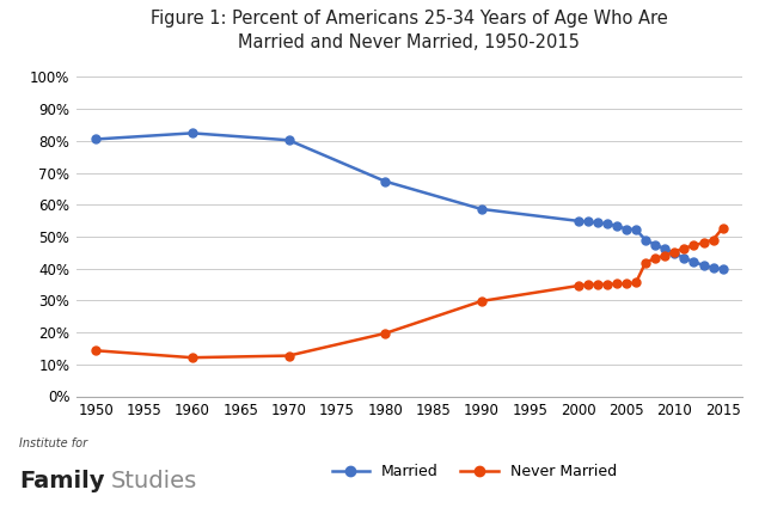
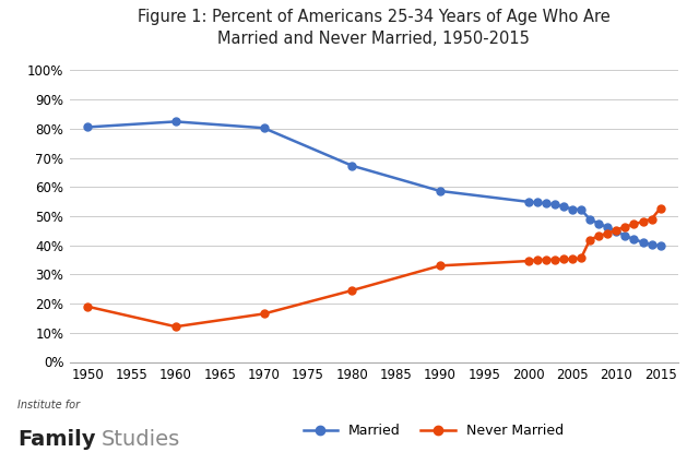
Never Married/1950: 14.3% -> 19.0%
Never Married/1970: 12.7% -> 16.5%
Never Married/1980: 19.7% -> 24.5%
Never Married/1990: 29.8% -> 33.0%
